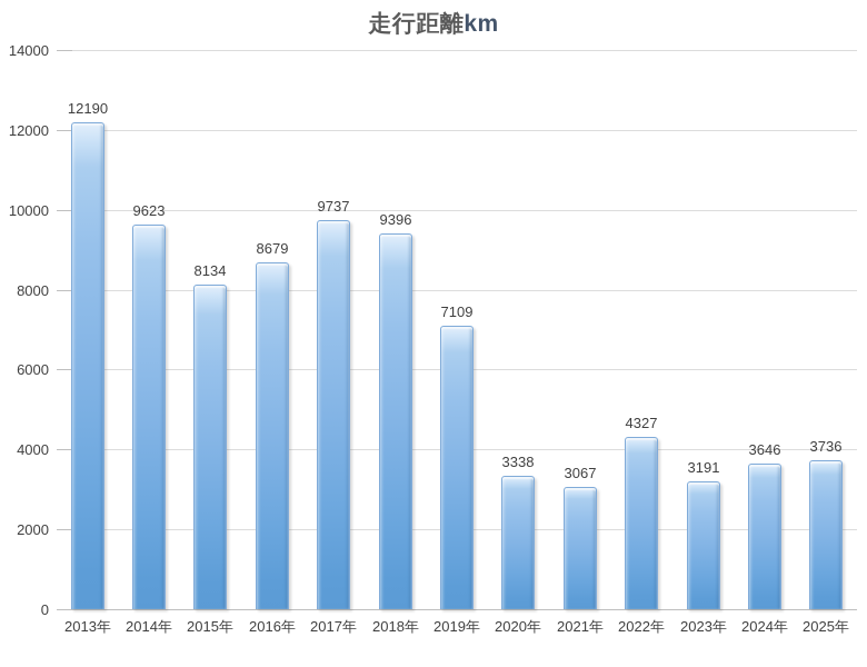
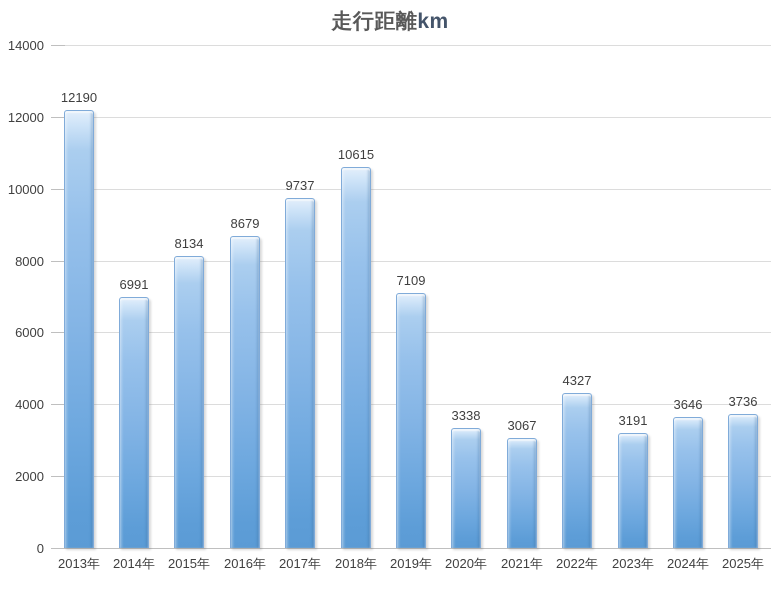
2014年: 9623 -> 6991
2018年: 9396 -> 10615
